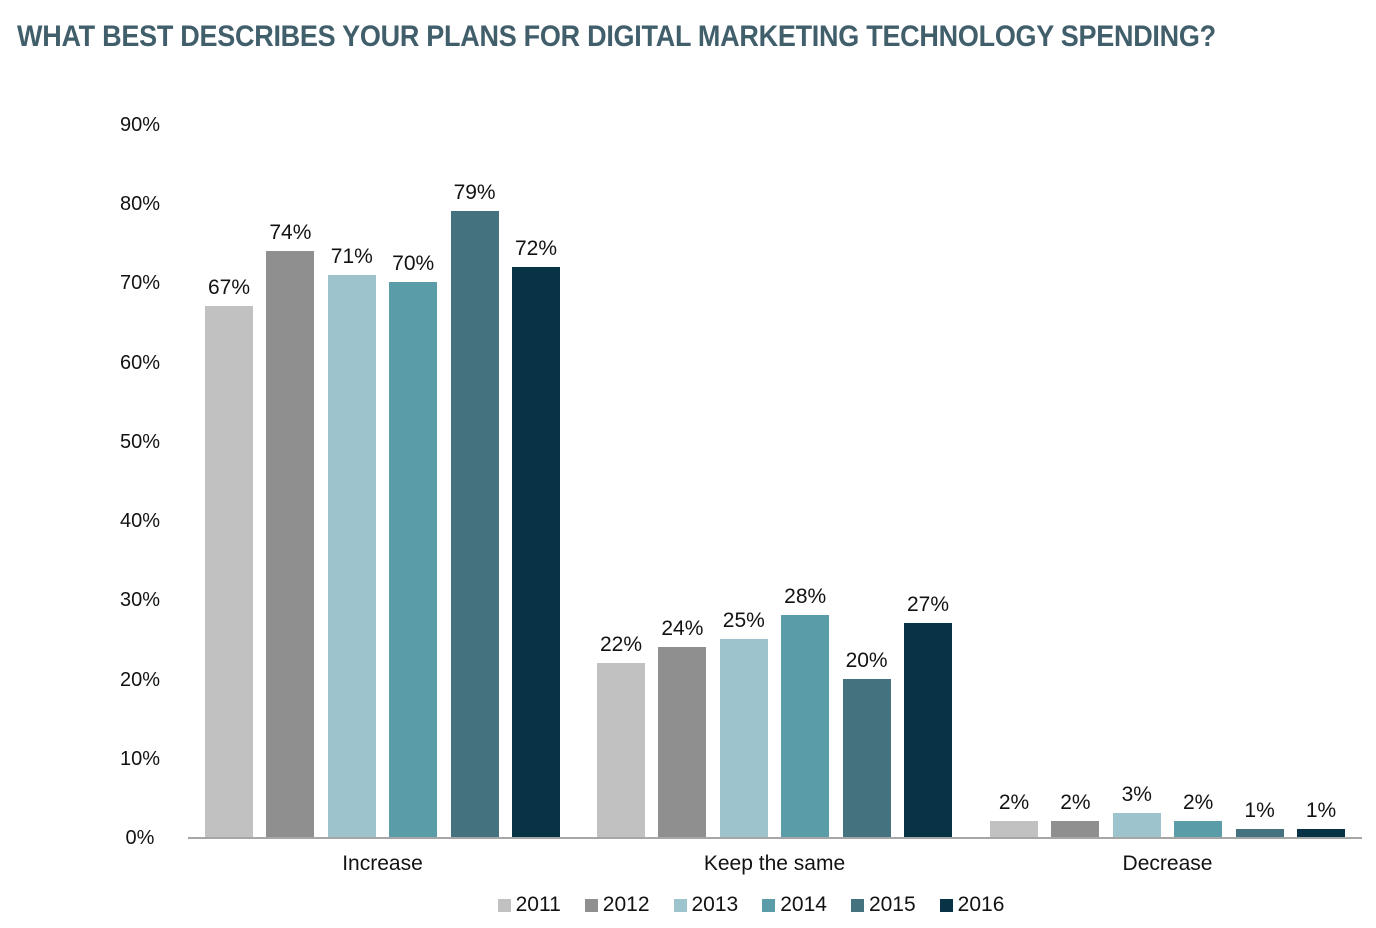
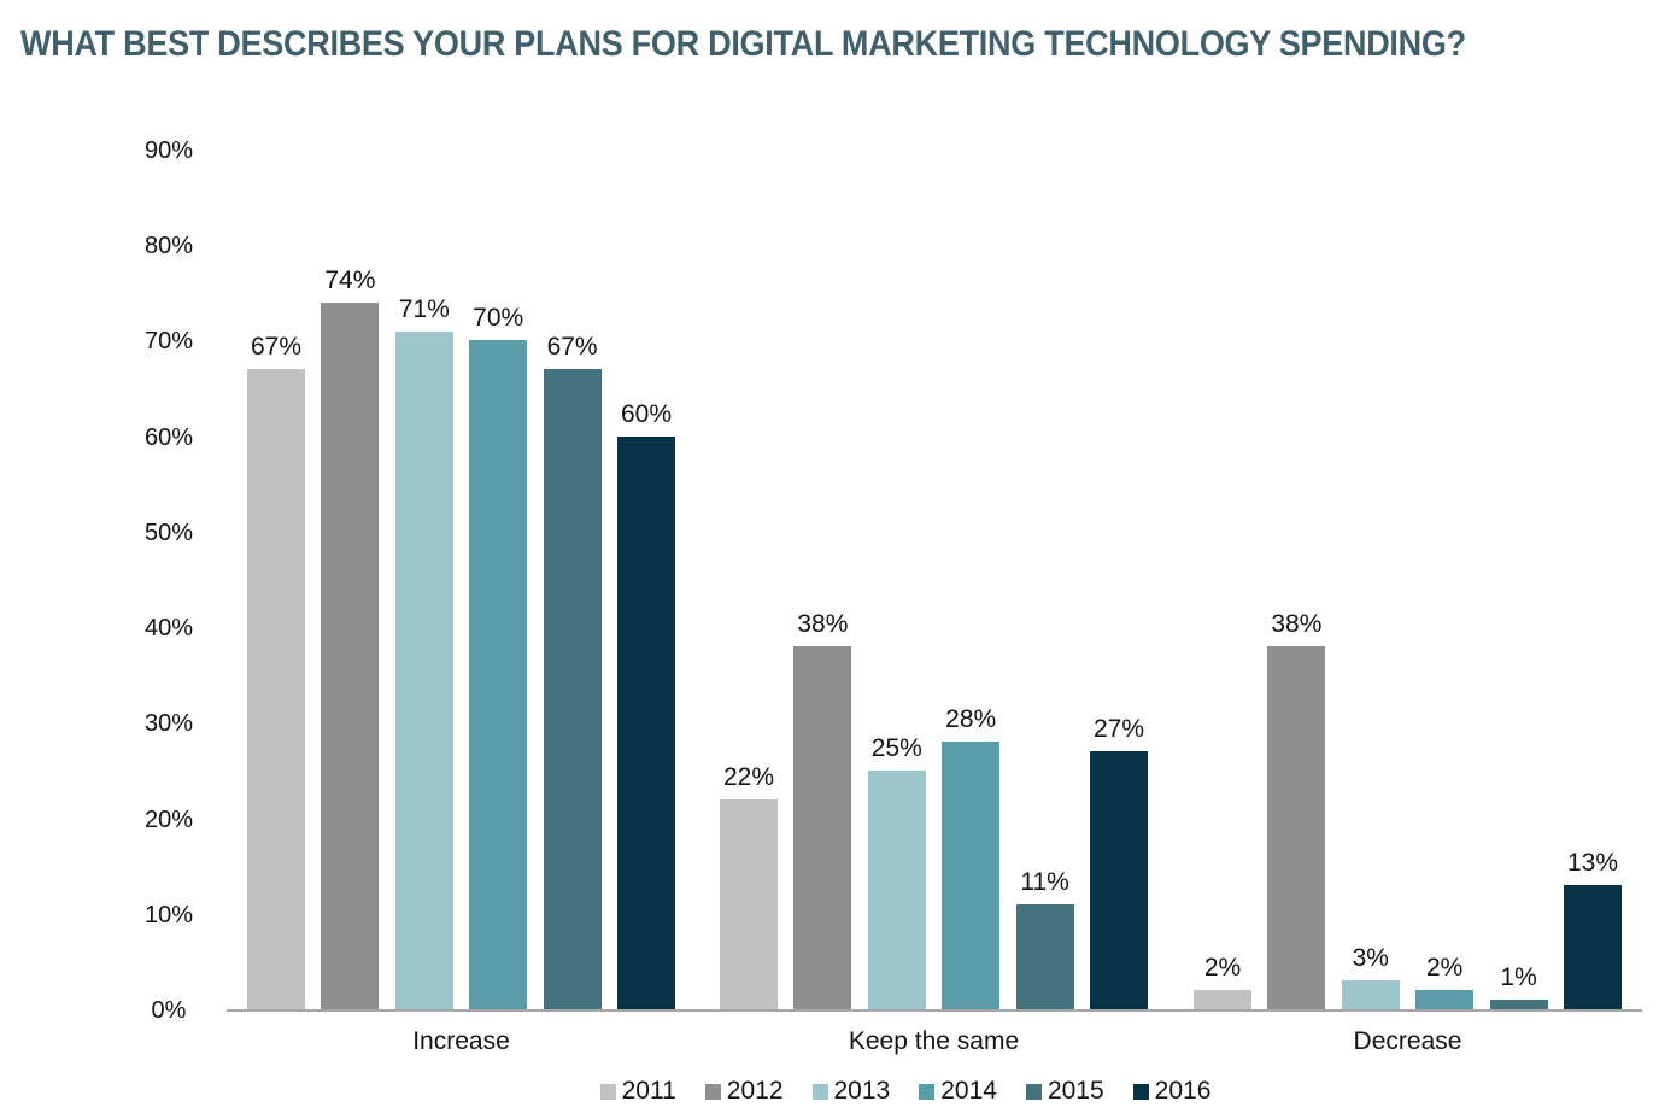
2015/Increase: 79% -> 67%
2016/Increase: 72% -> 60%
2012/Keep the same: 24% -> 38%
2015/Keep the same: 20% -> 11%
2012/Decrease: 2% -> 38%
2016/Decrease: 1% -> 13%
